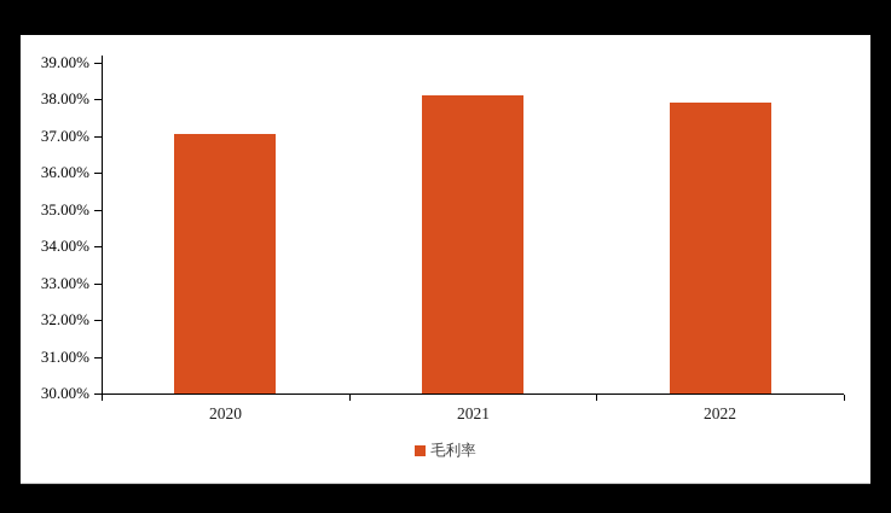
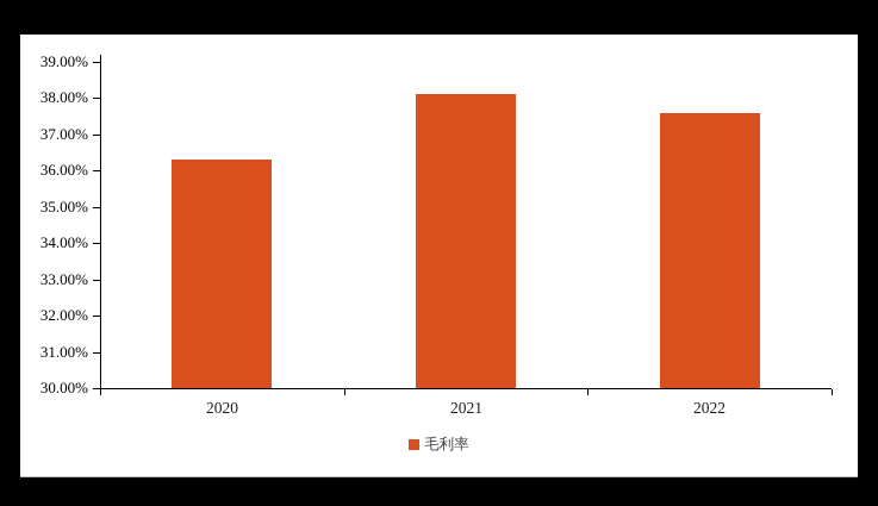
2020: 37.0% -> 36.3%
2022: 37.9% -> 37.6%
